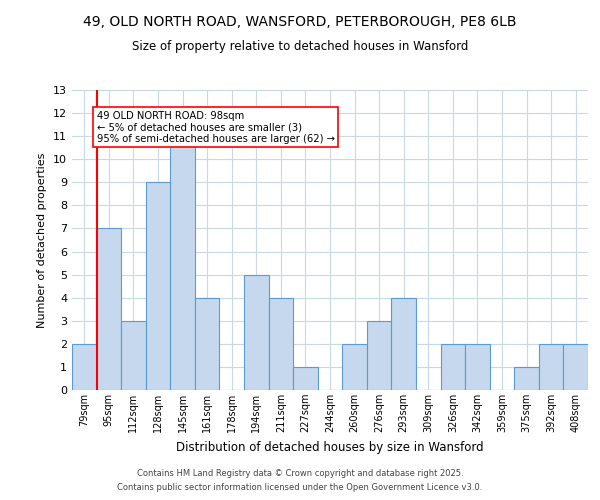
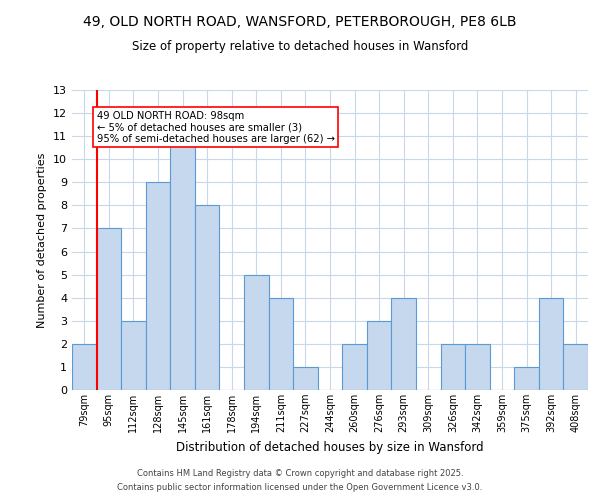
161sqm: 4 -> 8
392sqm: 2 -> 4
